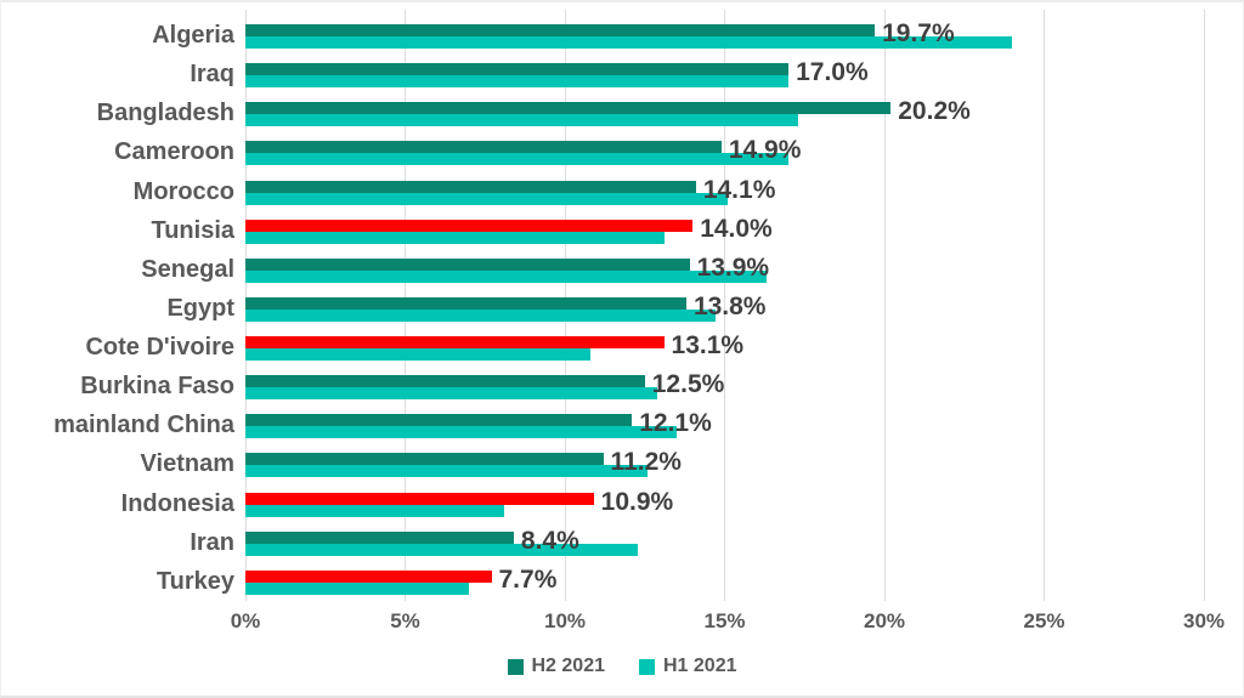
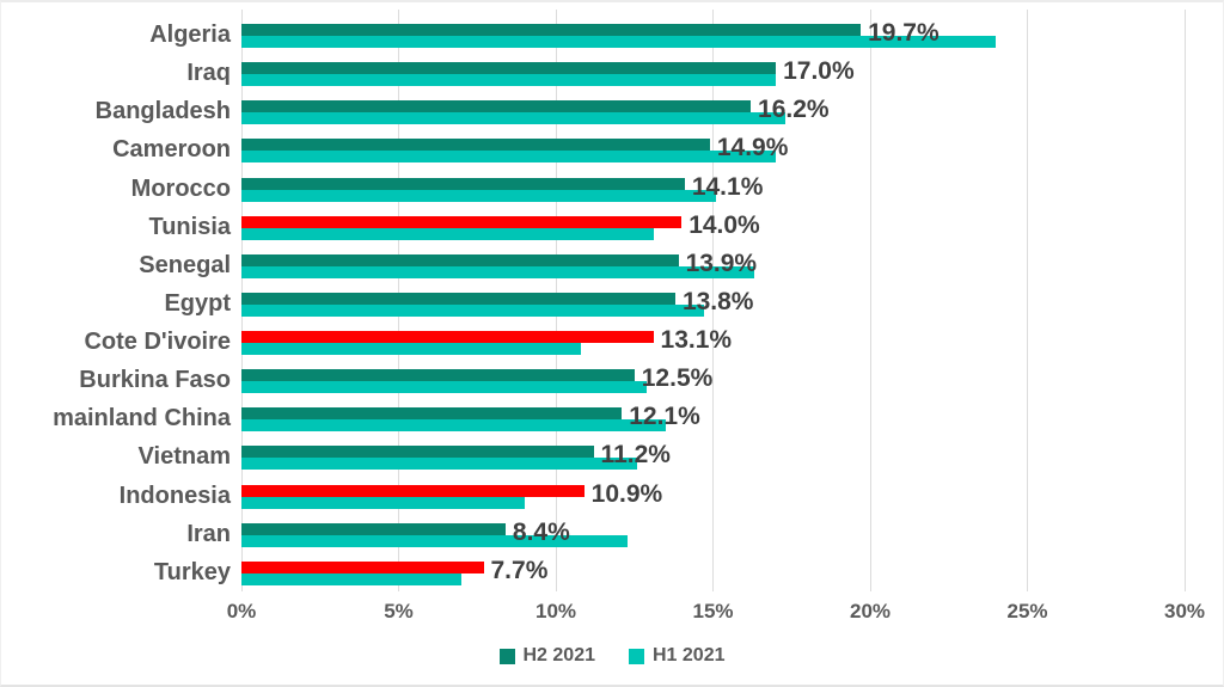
H2 2021/Bangladesh: 20.2% -> 16.2%
H1 2021/Indonesia: 8.1% -> 9.0%
